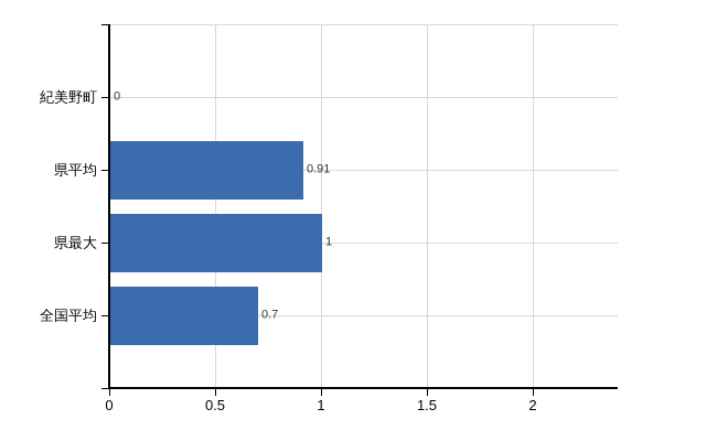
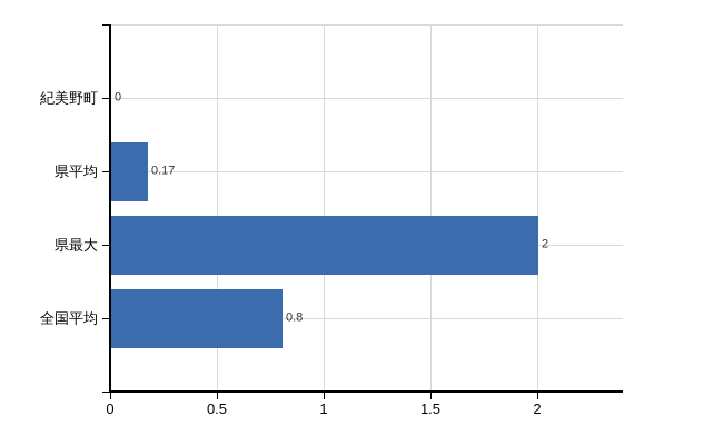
県平均: 0.91 -> 0.17
県最大: 1 -> 2
全国平均: 0.7 -> 0.8
